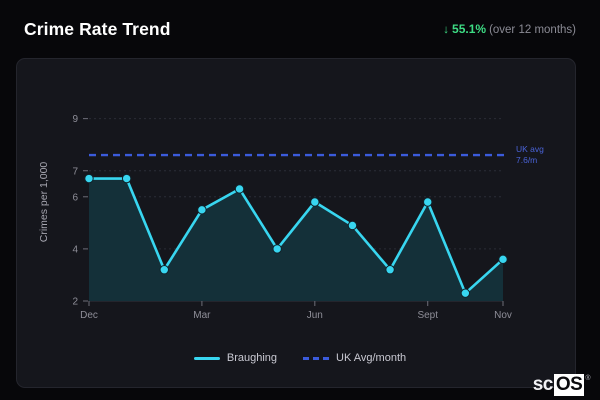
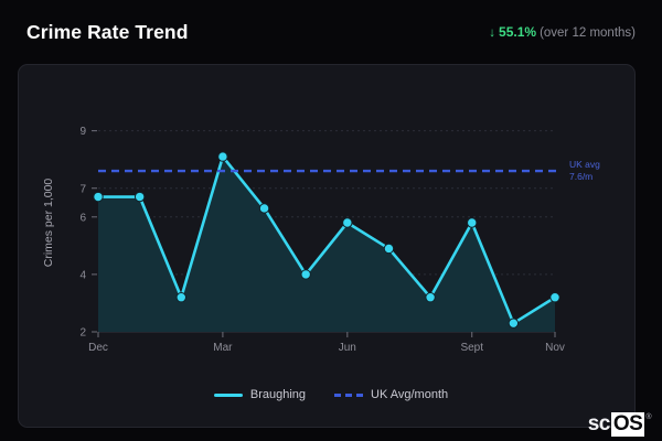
Mar: 5.5 -> 8.1
Nov: 3.6 -> 3.2
